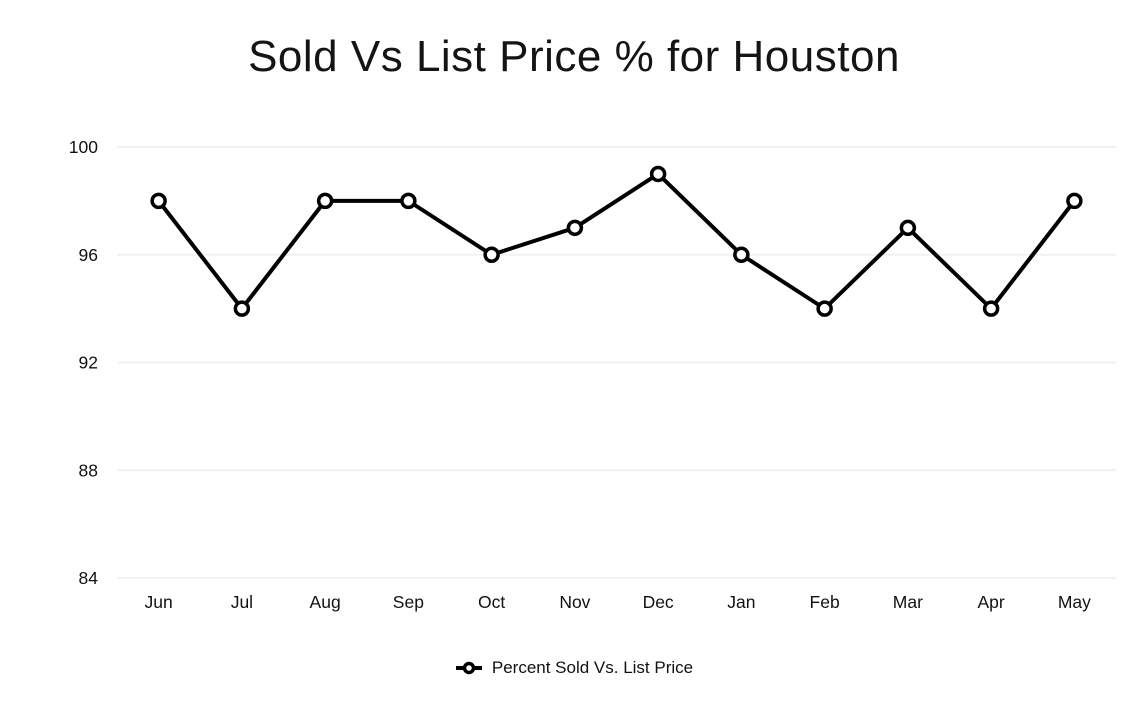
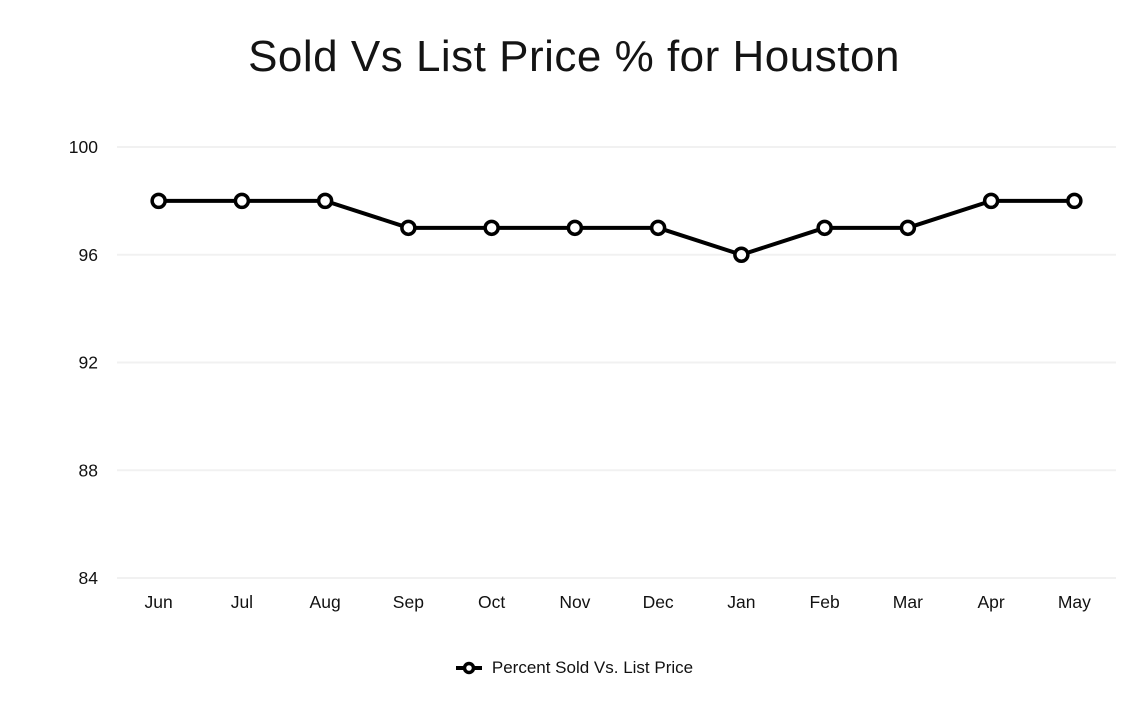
Jul: 94 -> 98
Sep: 98 -> 97
Oct: 96 -> 97
Dec: 99 -> 97
Feb: 94 -> 97
Apr: 94 -> 98
